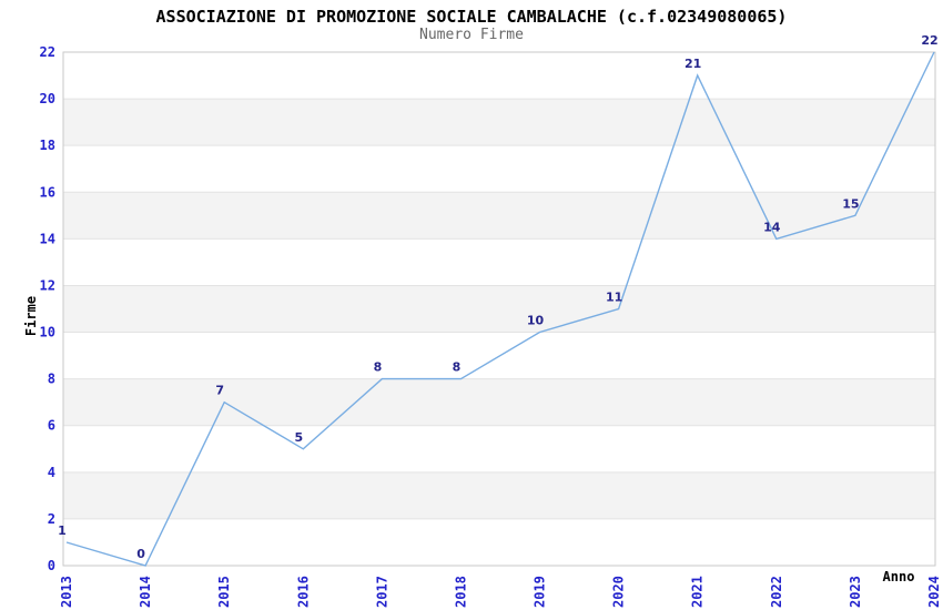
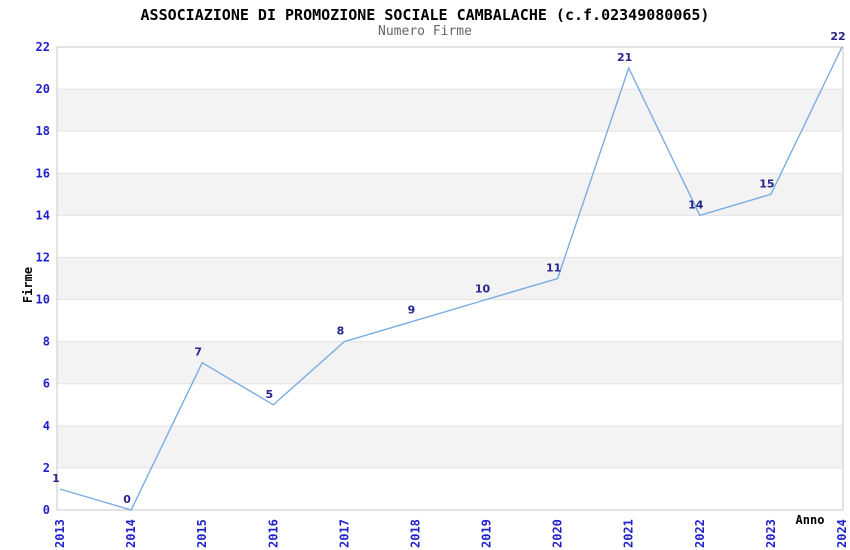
2018: 8 -> 9
